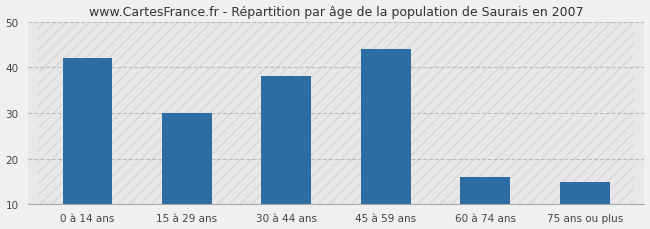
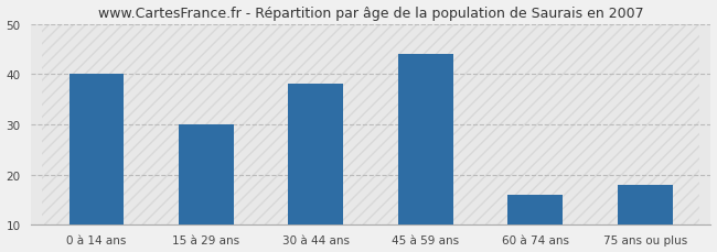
0 à 14 ans: 42 -> 40
75 ans ou plus: 15 -> 18
